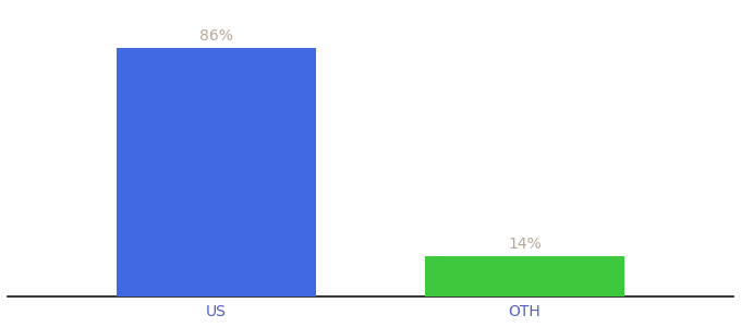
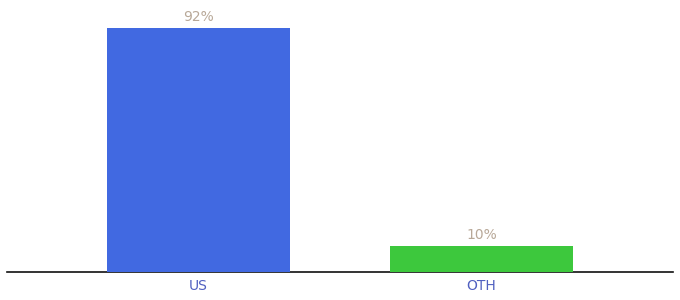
US: 86% -> 92%
OTH: 14% -> 10%
